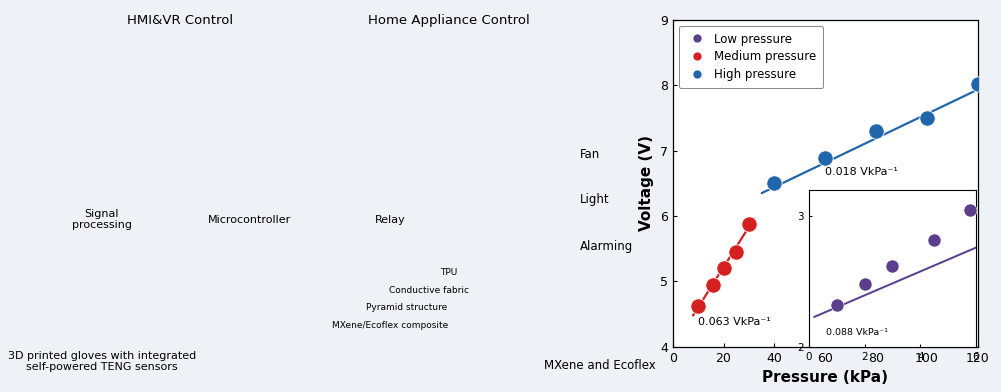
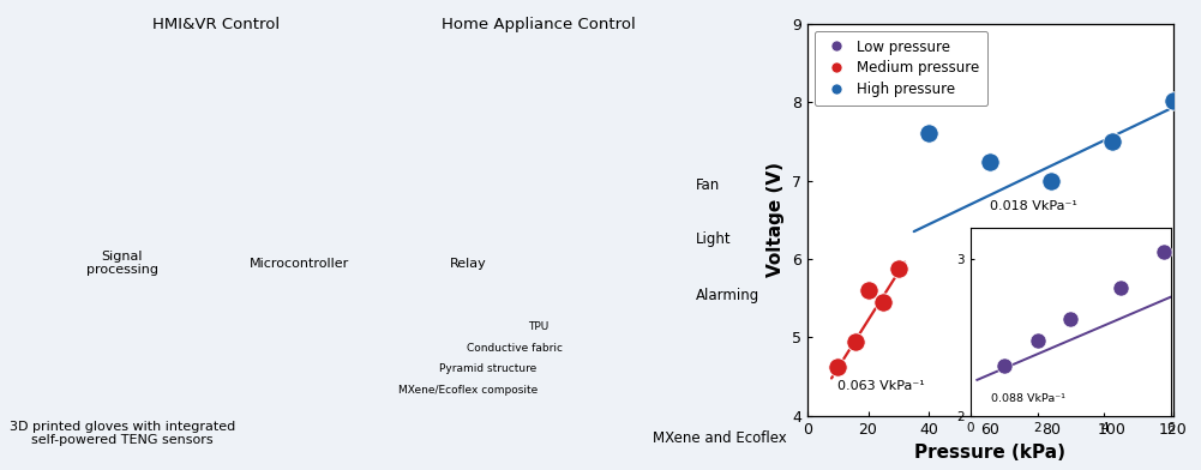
Medium pressure/20: 5.20 -> 5.60
High pressure/40: 6.50 -> 7.60
High pressure/60: 6.88 -> 7.24
High pressure/80: 7.30 -> 7.00
